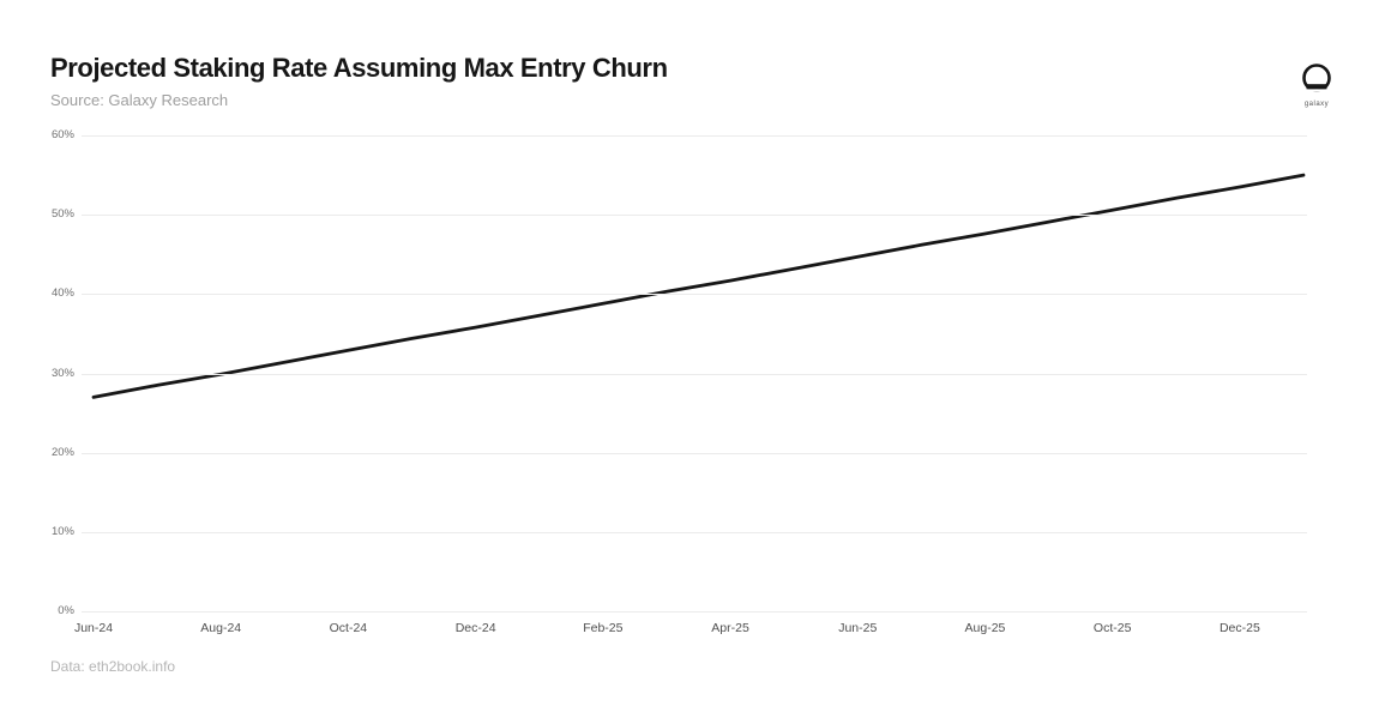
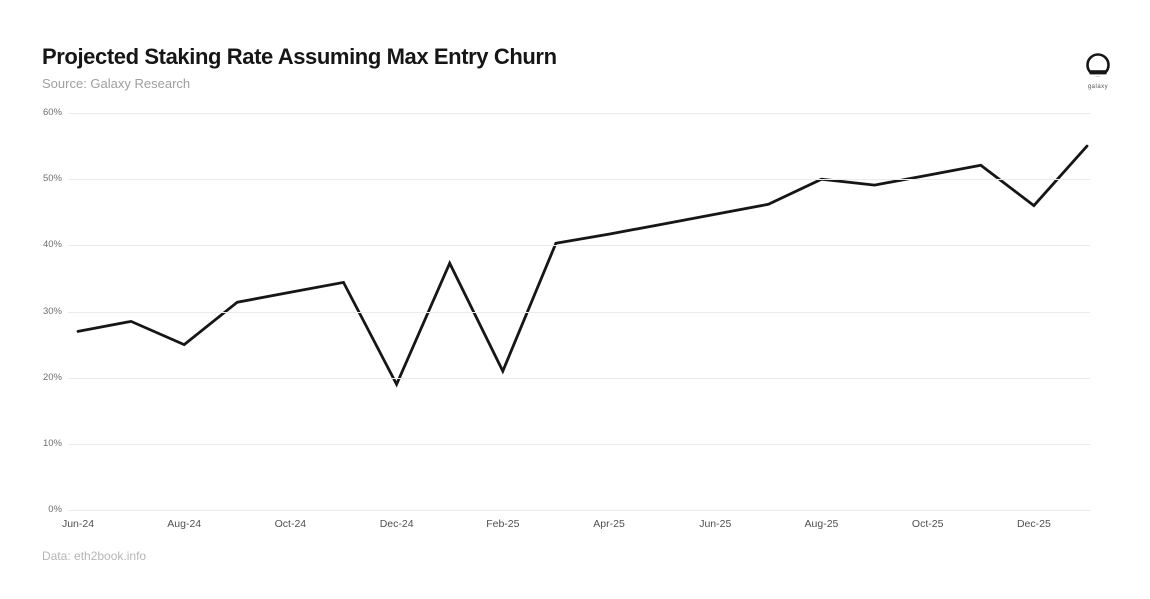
Aug-24: 30% -> 25%
Dec-24: 36% -> 19%
Feb-25: 39% -> 21%
Aug-25: 48% -> 50%
Dec-25: 54% -> 46%
